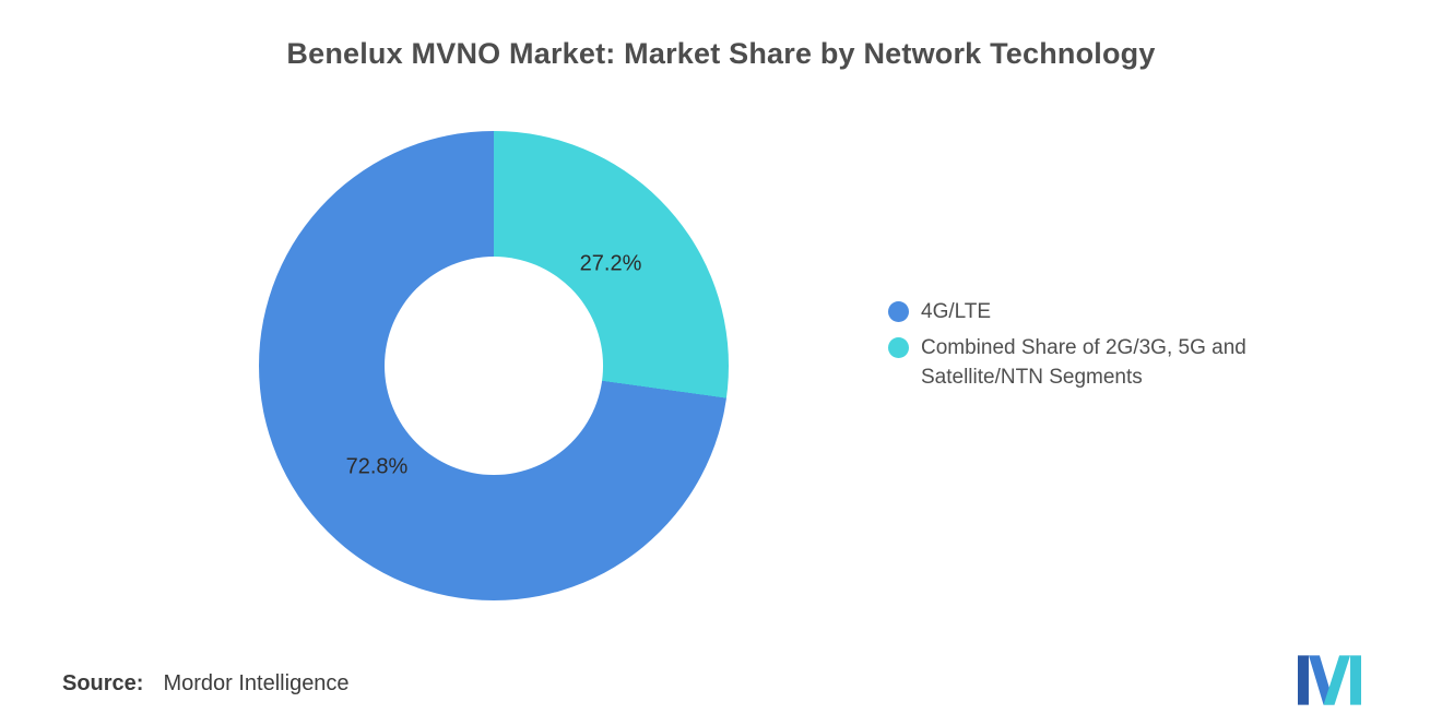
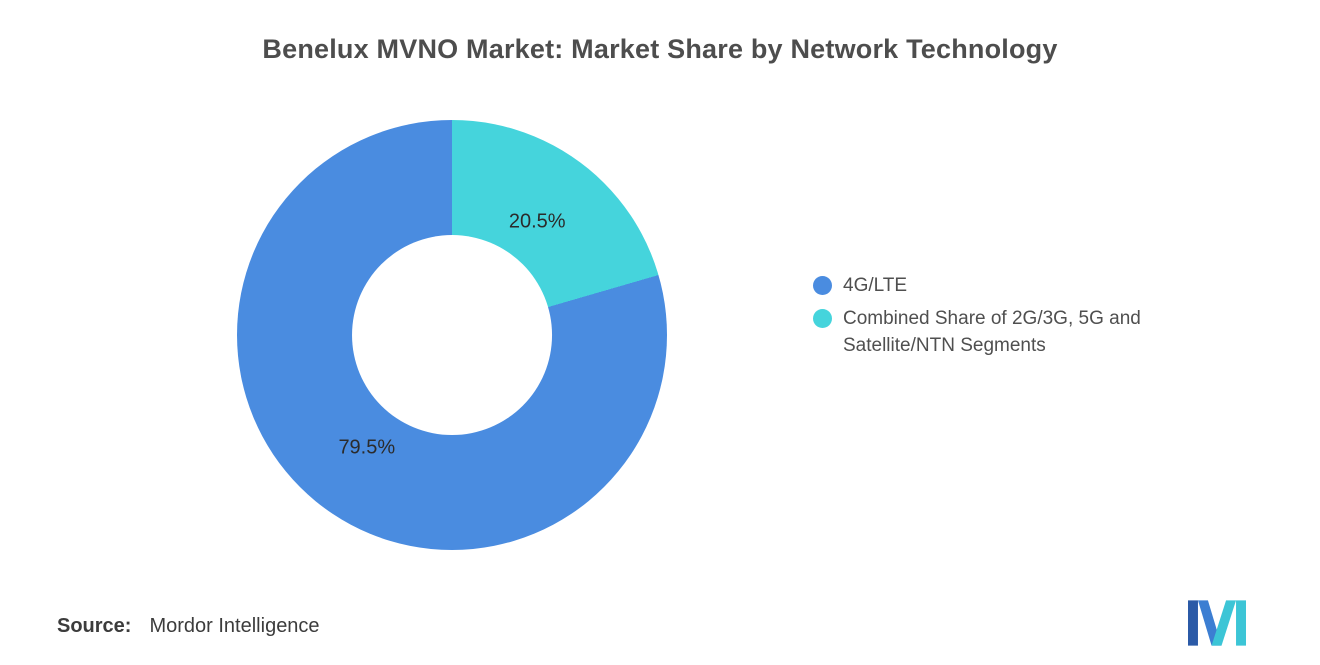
4G/LTE: 72.8% -> 79.5%
Combined Share of 2G/3G, 5G and Satellite/NTN Segments: 27.2% -> 20.5%
